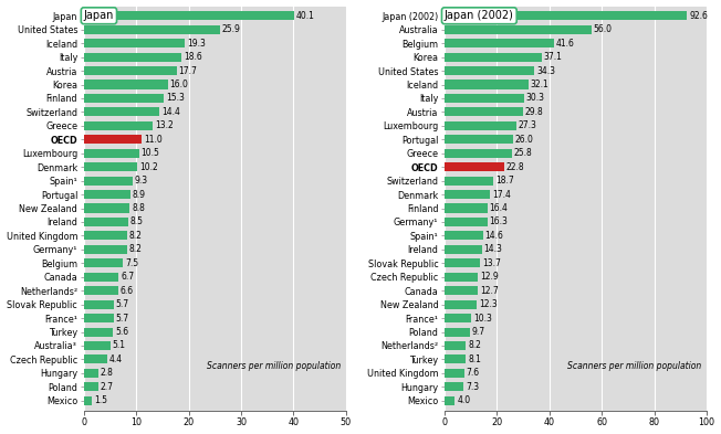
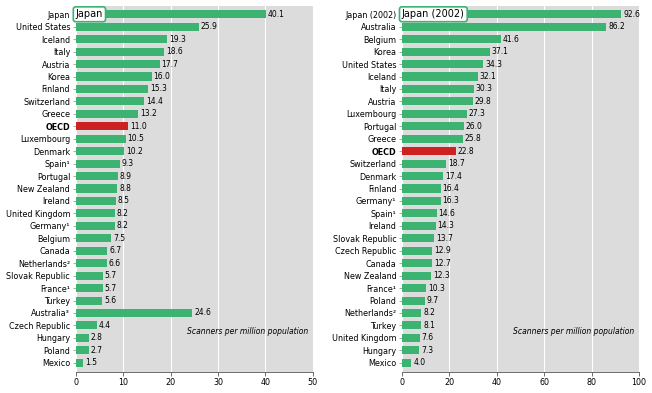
Australia³: 5.1 -> 24.6
Australia: 56.0 -> 86.2
